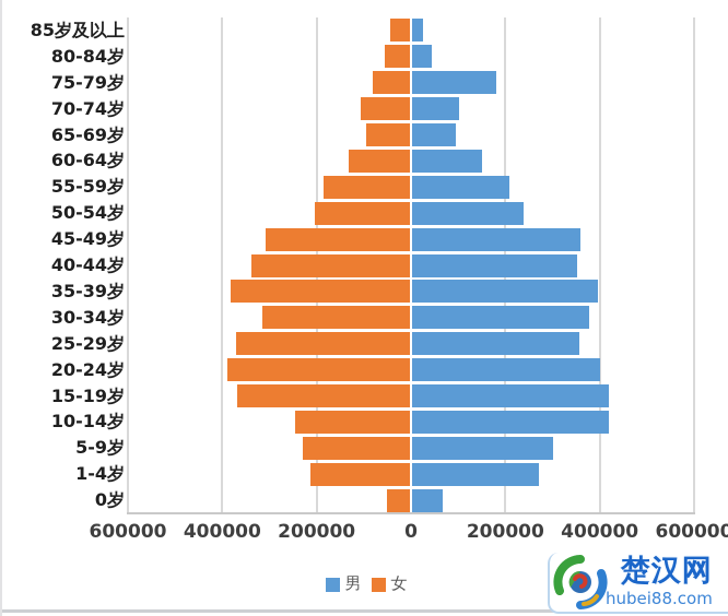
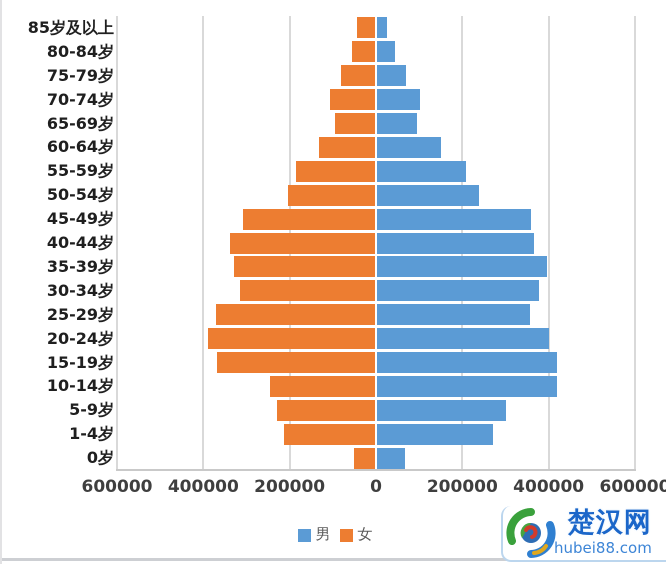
男/75-79岁: 180000 -> 70000
男/40-44岁: 350000 -> 360000
女/35-39岁: 380000 -> 330000
